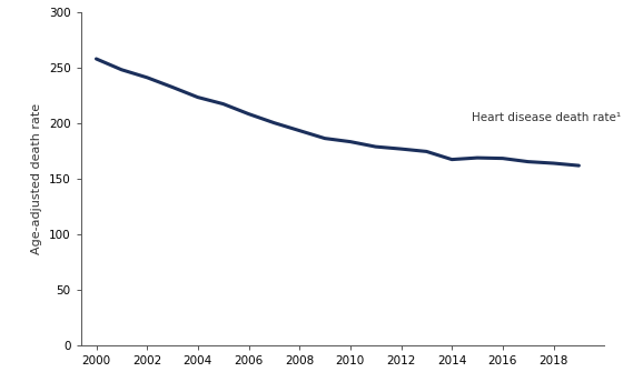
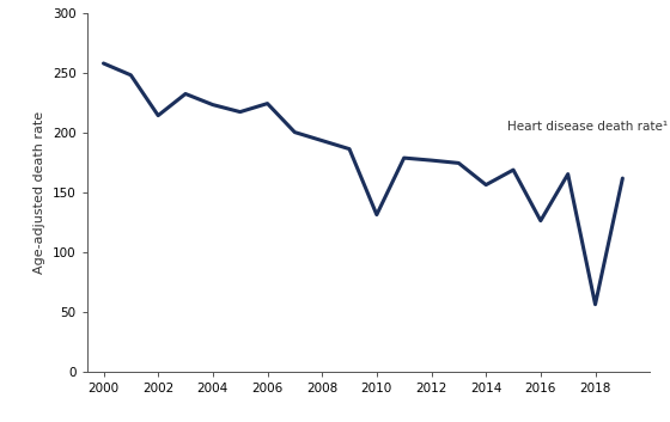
2002: 241 -> 214
2006: 208 -> 224
2010: 183 -> 131
2014: 167 -> 156
2016: 168 -> 126
2018: 164 -> 56
